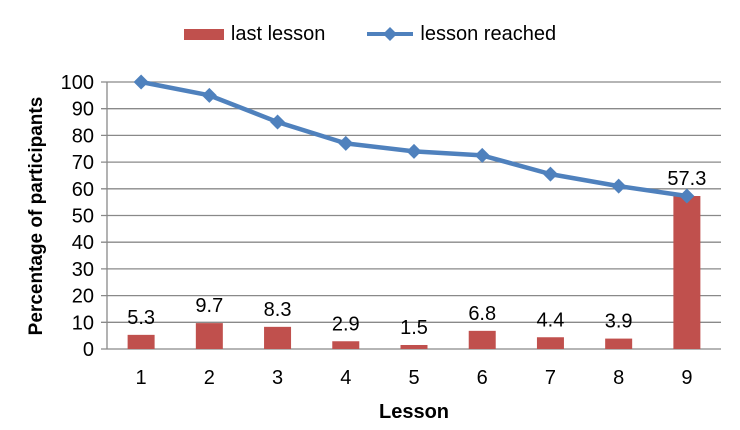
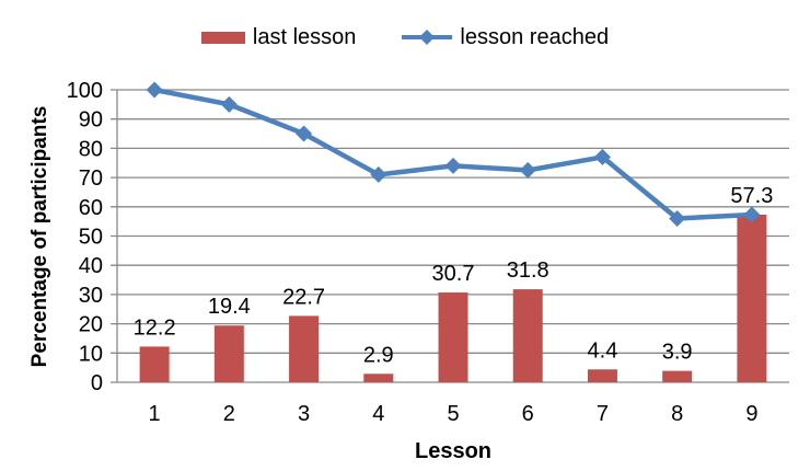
last lesson/1: 5.3 -> 12.2
last lesson/2: 9.7 -> 19.4
last lesson/3: 8.3 -> 22.7
lesson reached/4: 77 -> 71
last lesson/5: 1.5 -> 30.7
last lesson/6: 6.8 -> 31.8
lesson reached/7: 66 -> 77
lesson reached/8: 61 -> 56
